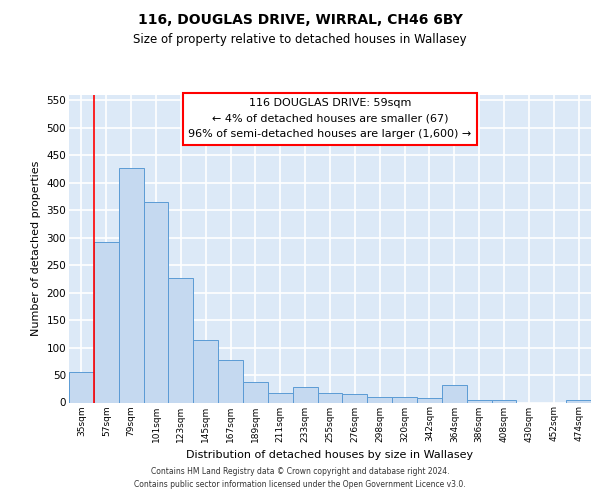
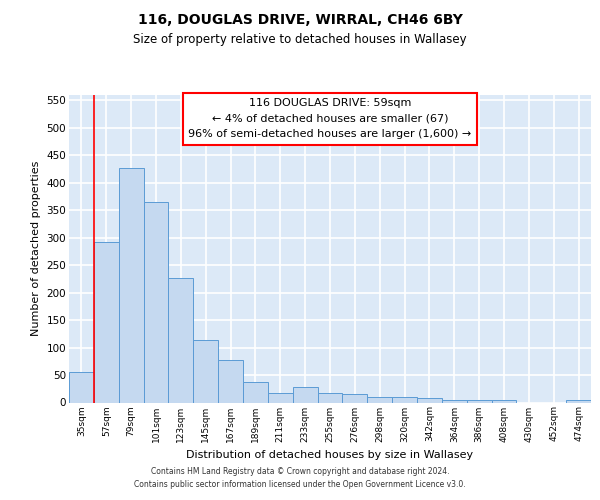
364sqm: 32 -> 5
